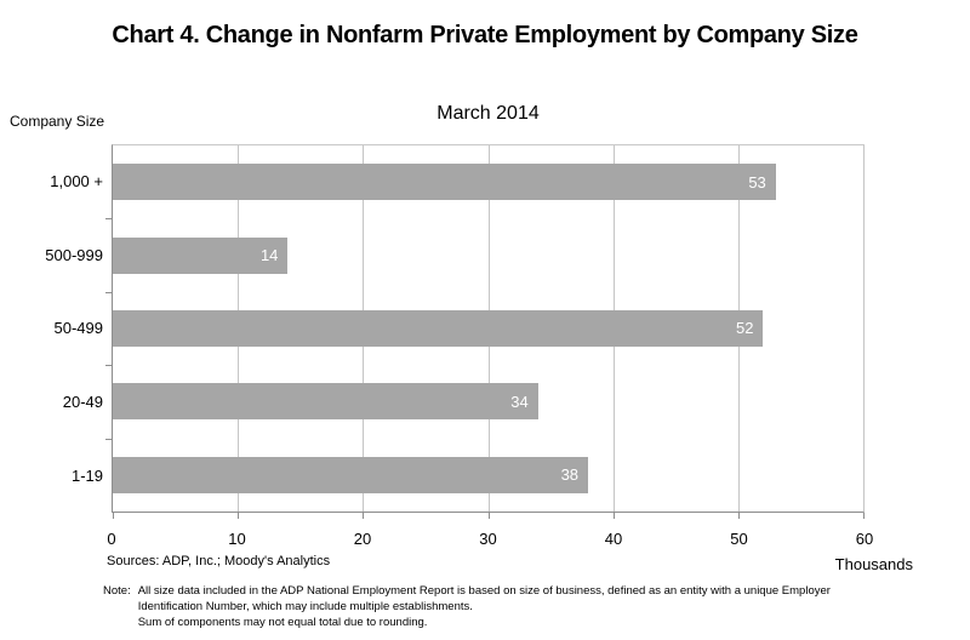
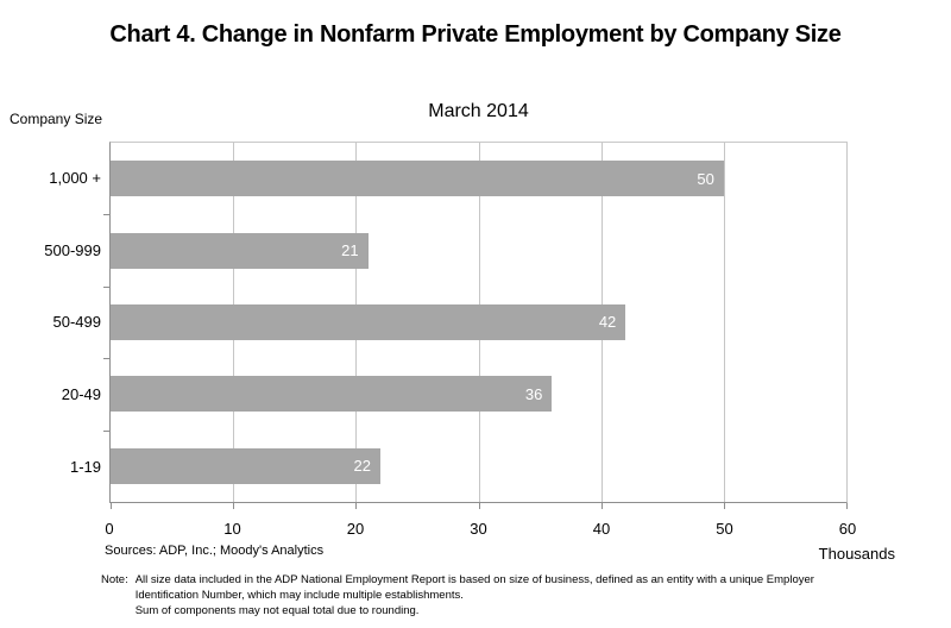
1,000 +: 53 -> 50
500-999: 14 -> 21
50-499: 52 -> 42
20-49: 34 -> 36
1-19: 38 -> 22
